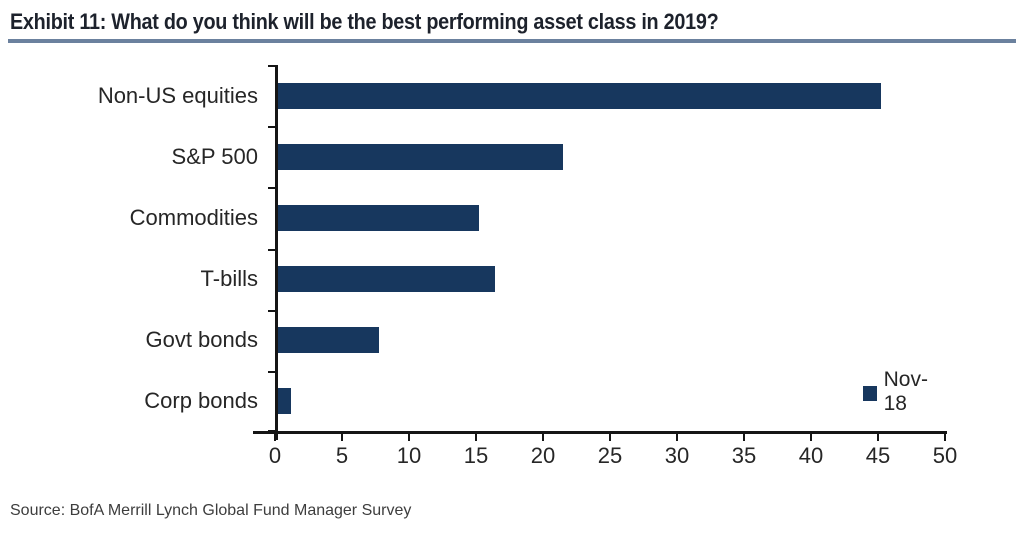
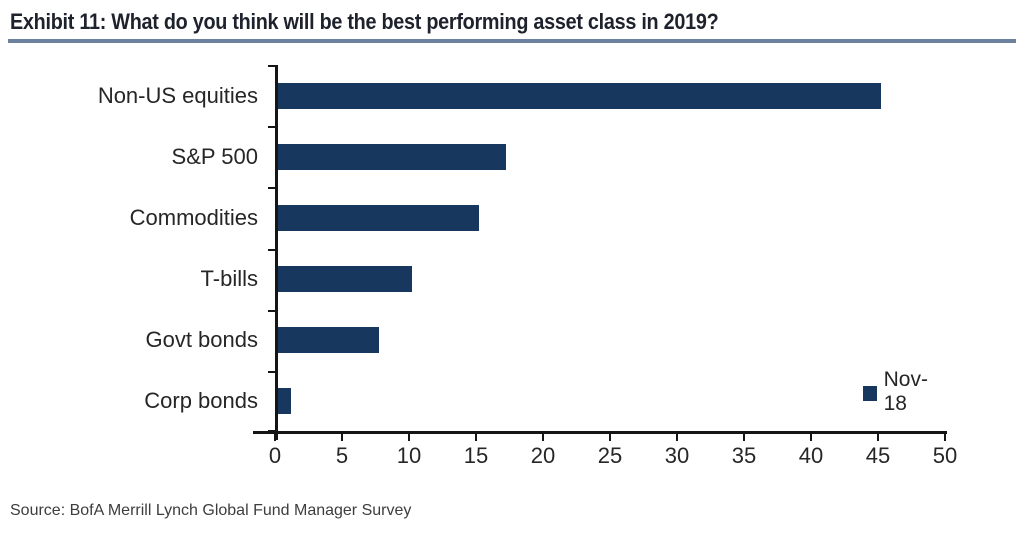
S&P 500: 21.3 -> 17.0
T-bills: 16.2 -> 10.0
